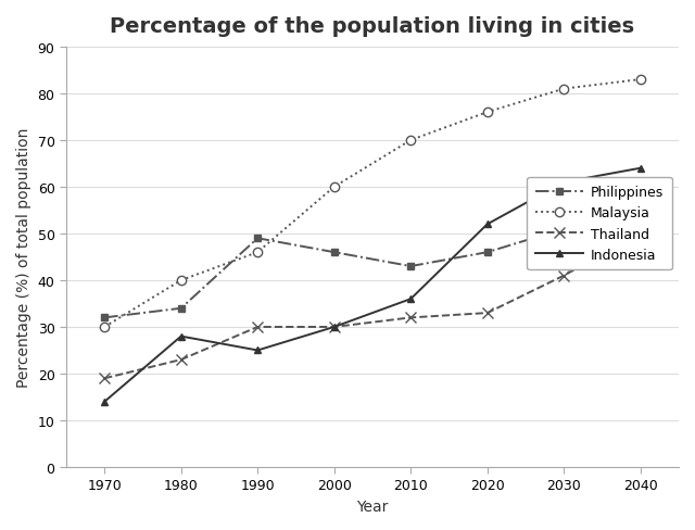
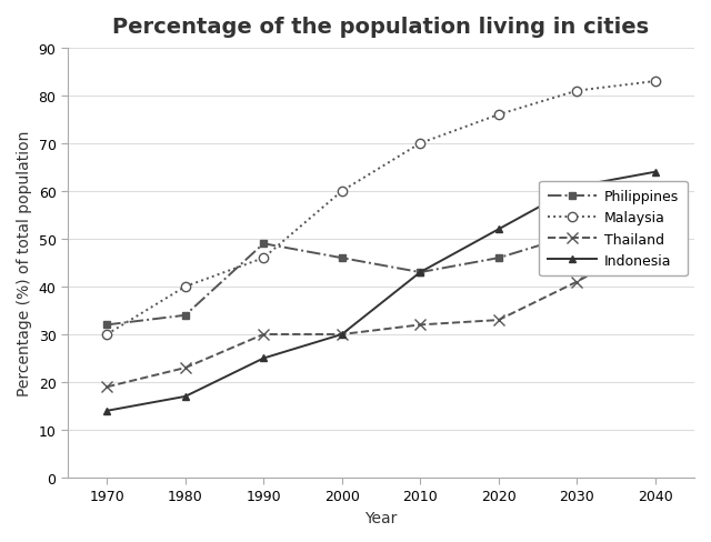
Indonesia/1980: 28 -> 17
Indonesia/2010: 36 -> 43
